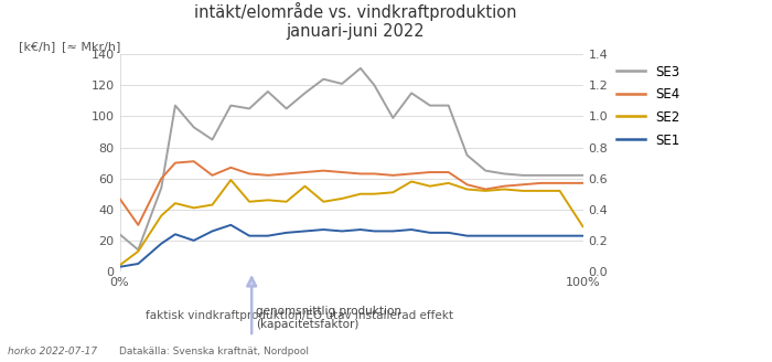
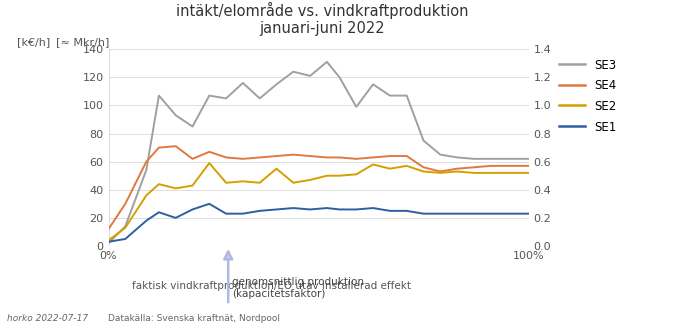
SE3/0%: 24 -> 2
SE4/0%: 47 -> 12
SE2/100%: 29 -> 52
